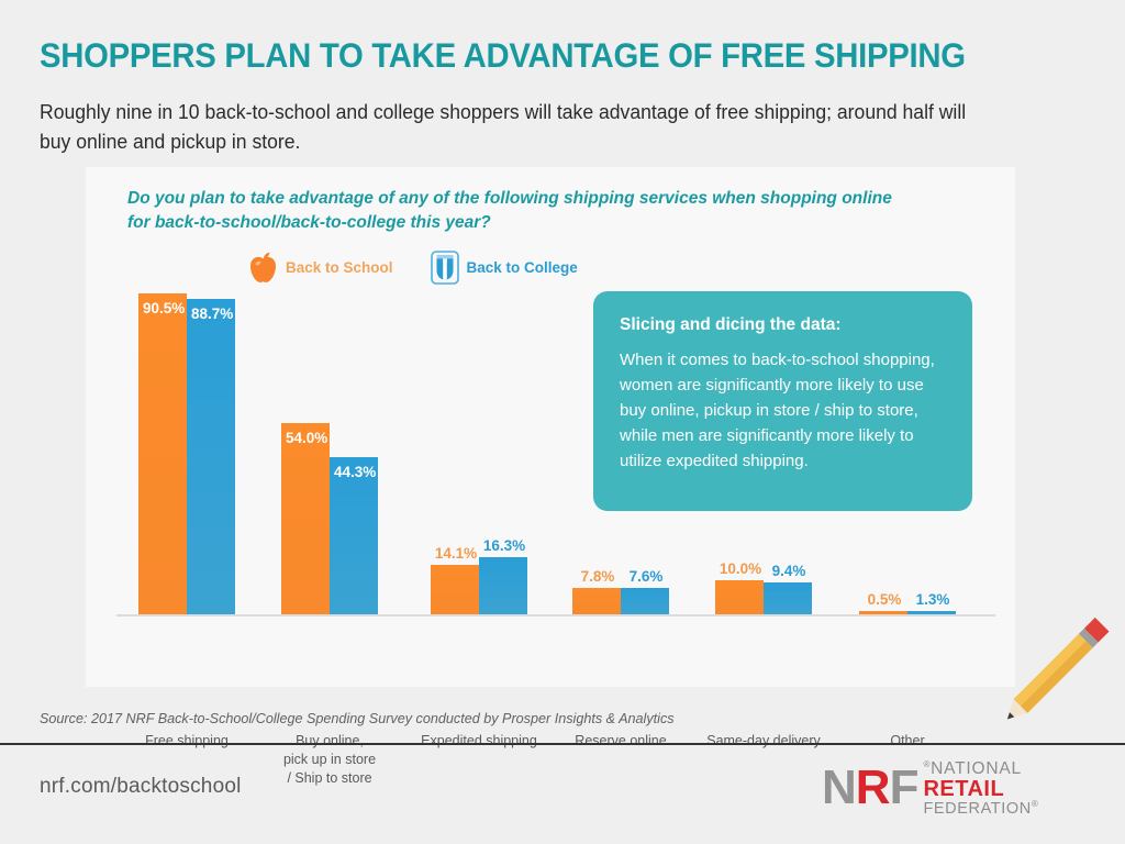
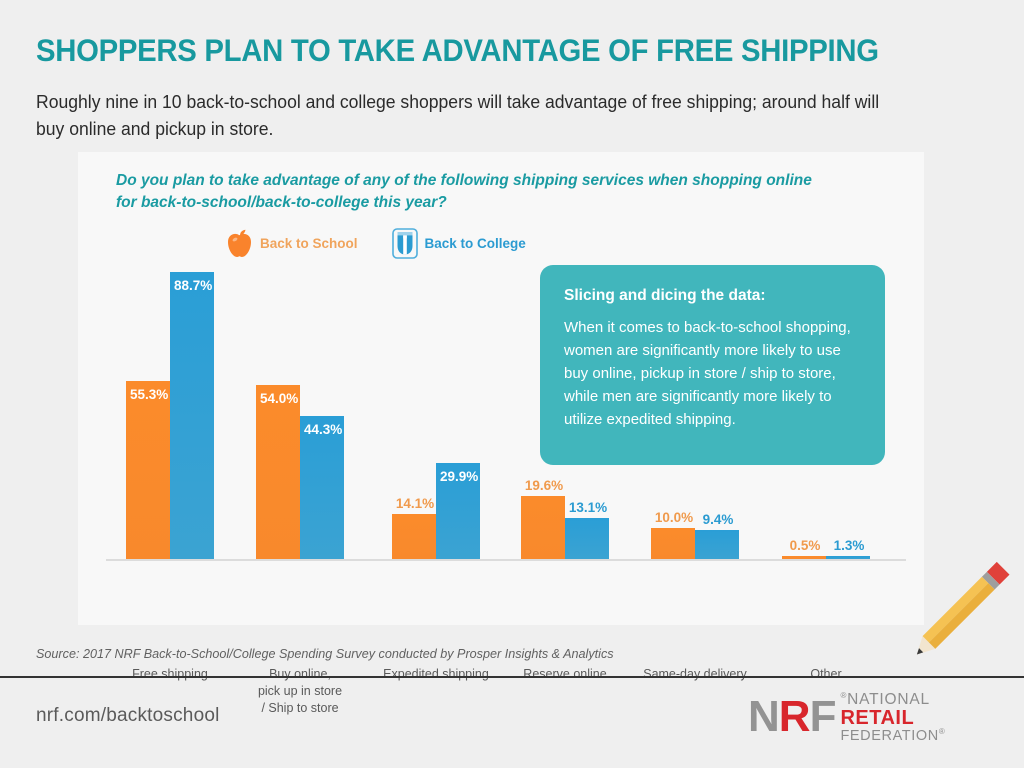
Back to School/Free shipping: 90.5% -> 55.3%
Back to College/Expedited shipping: 16.3% -> 29.9%
Back to School/Reserve online: 7.8% -> 19.6%
Back to College/Reserve online: 7.6% -> 13.1%
